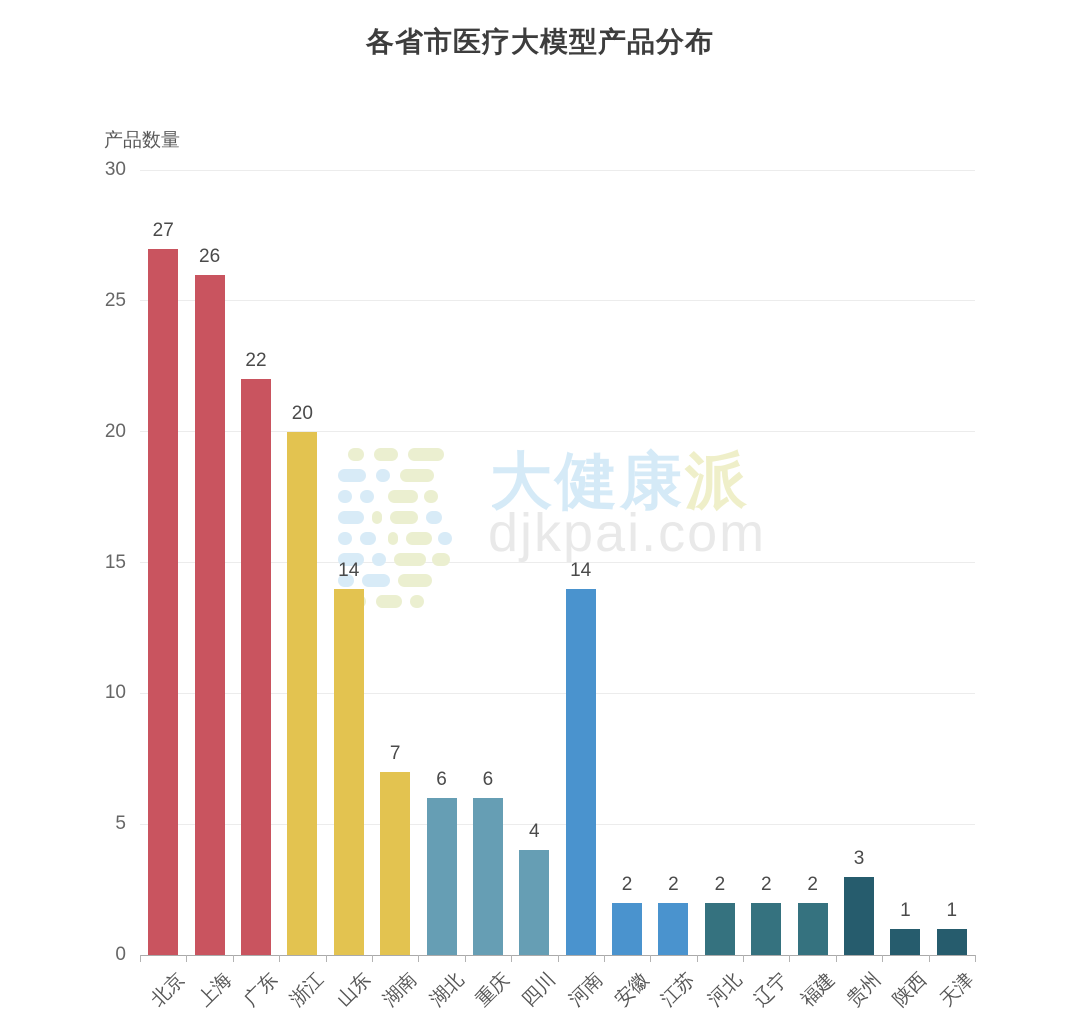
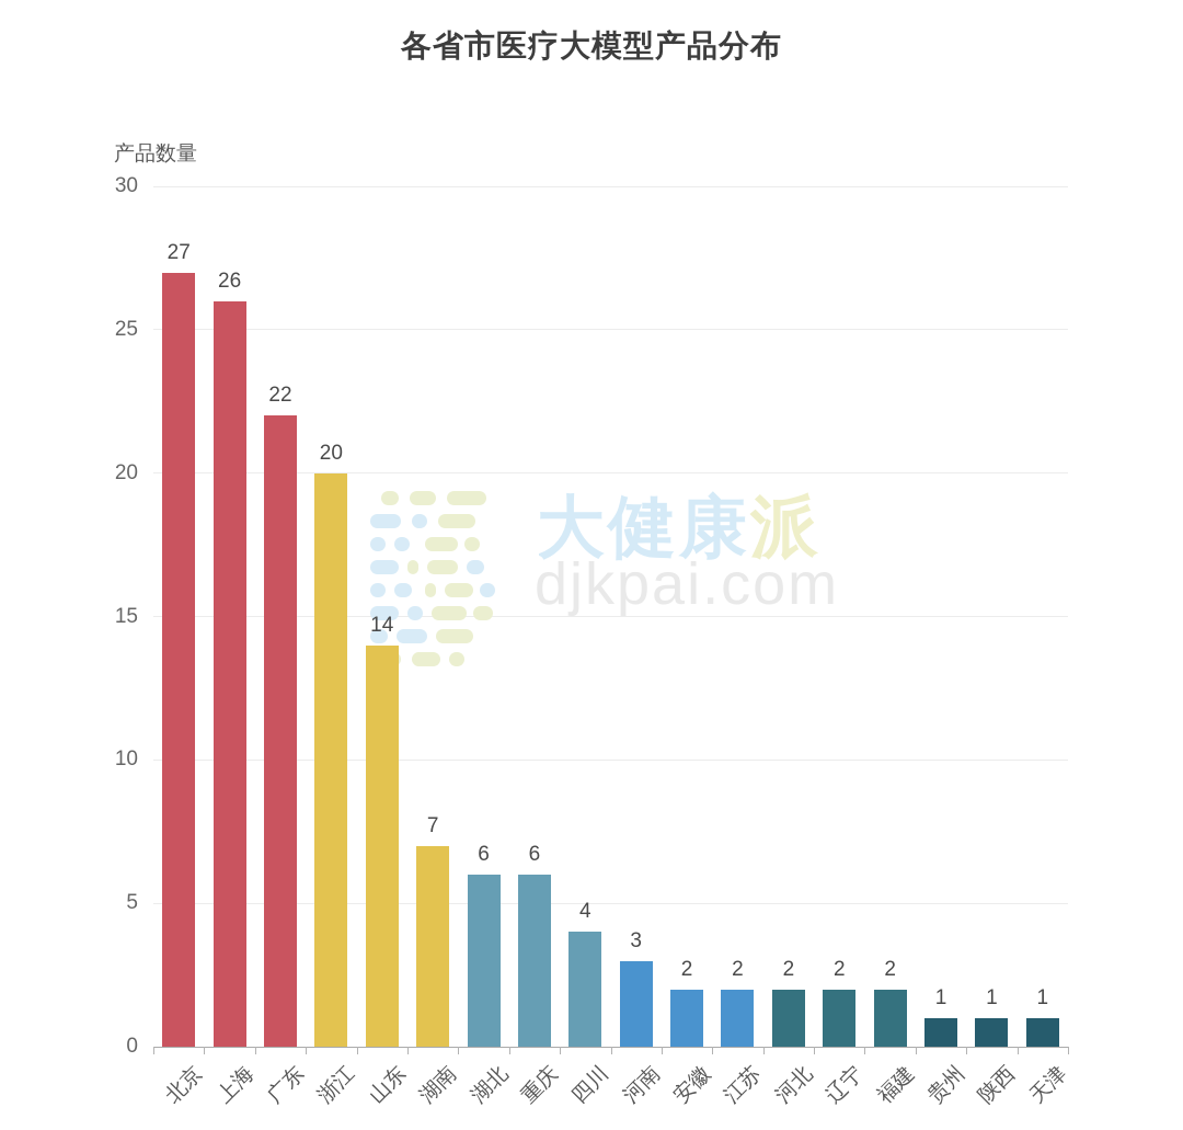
河南: 14 -> 3
贵州: 3 -> 1
